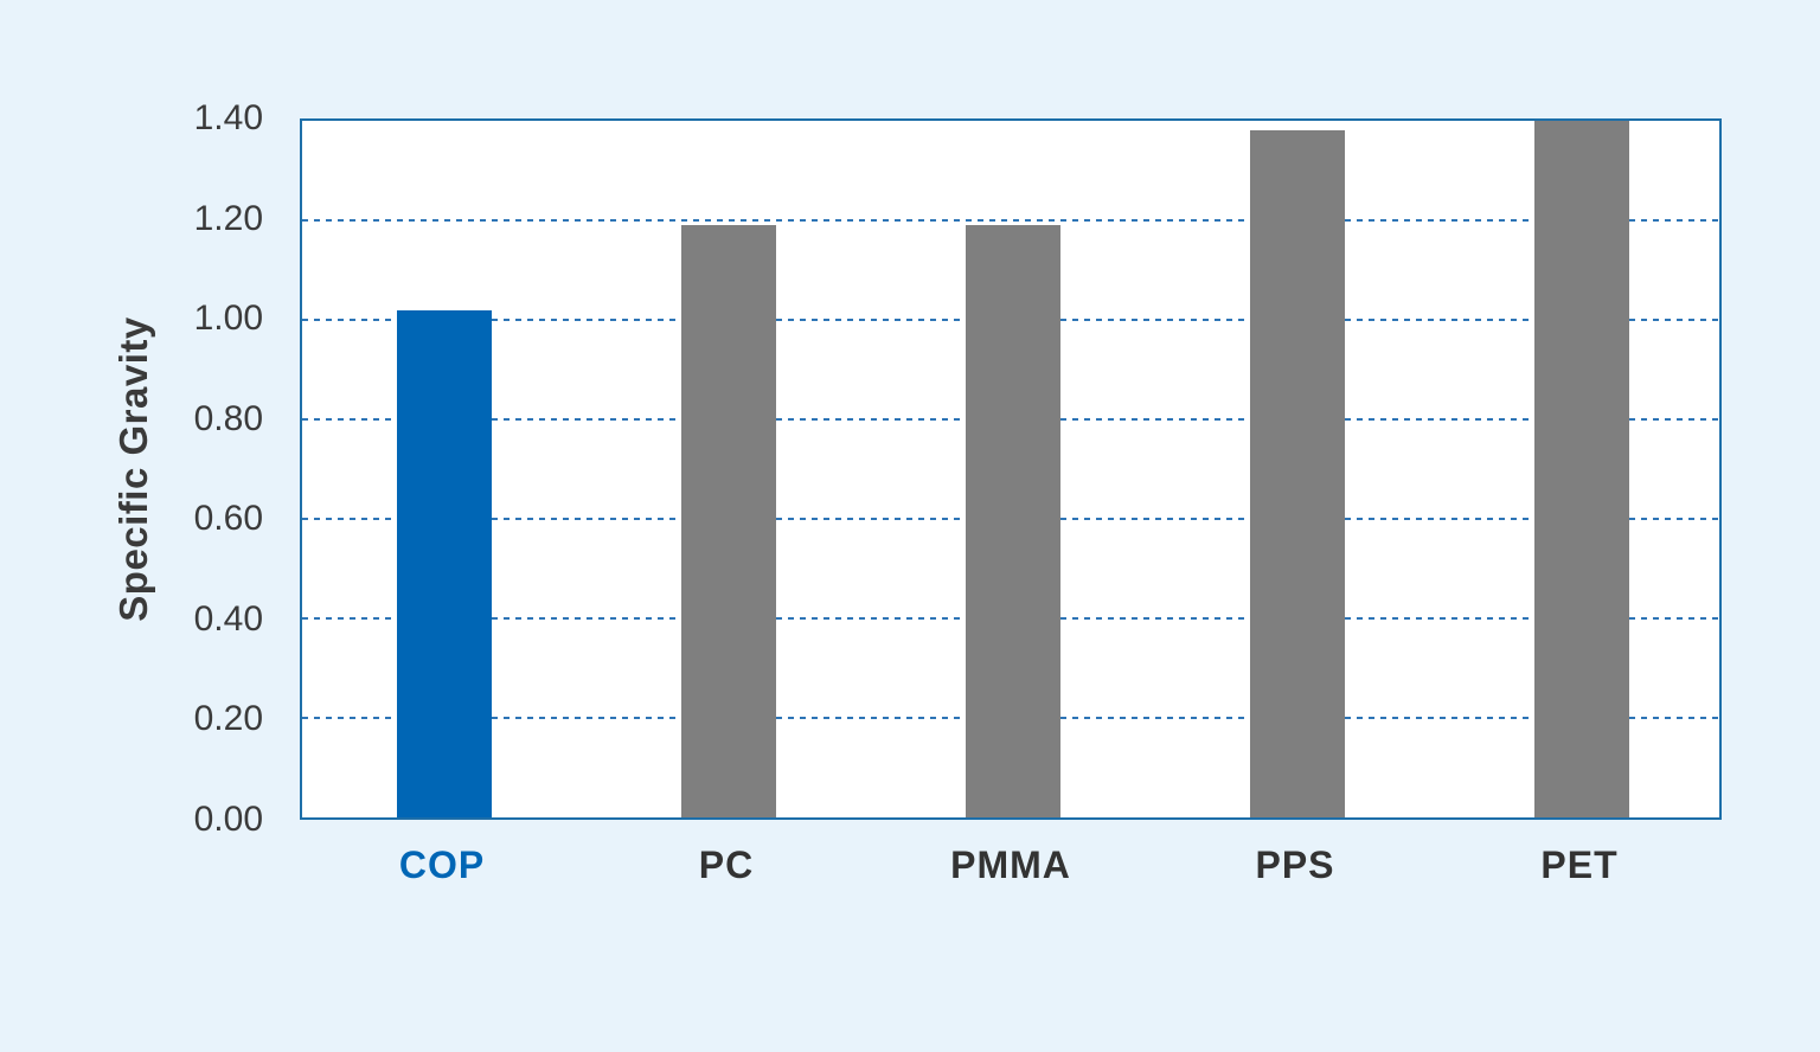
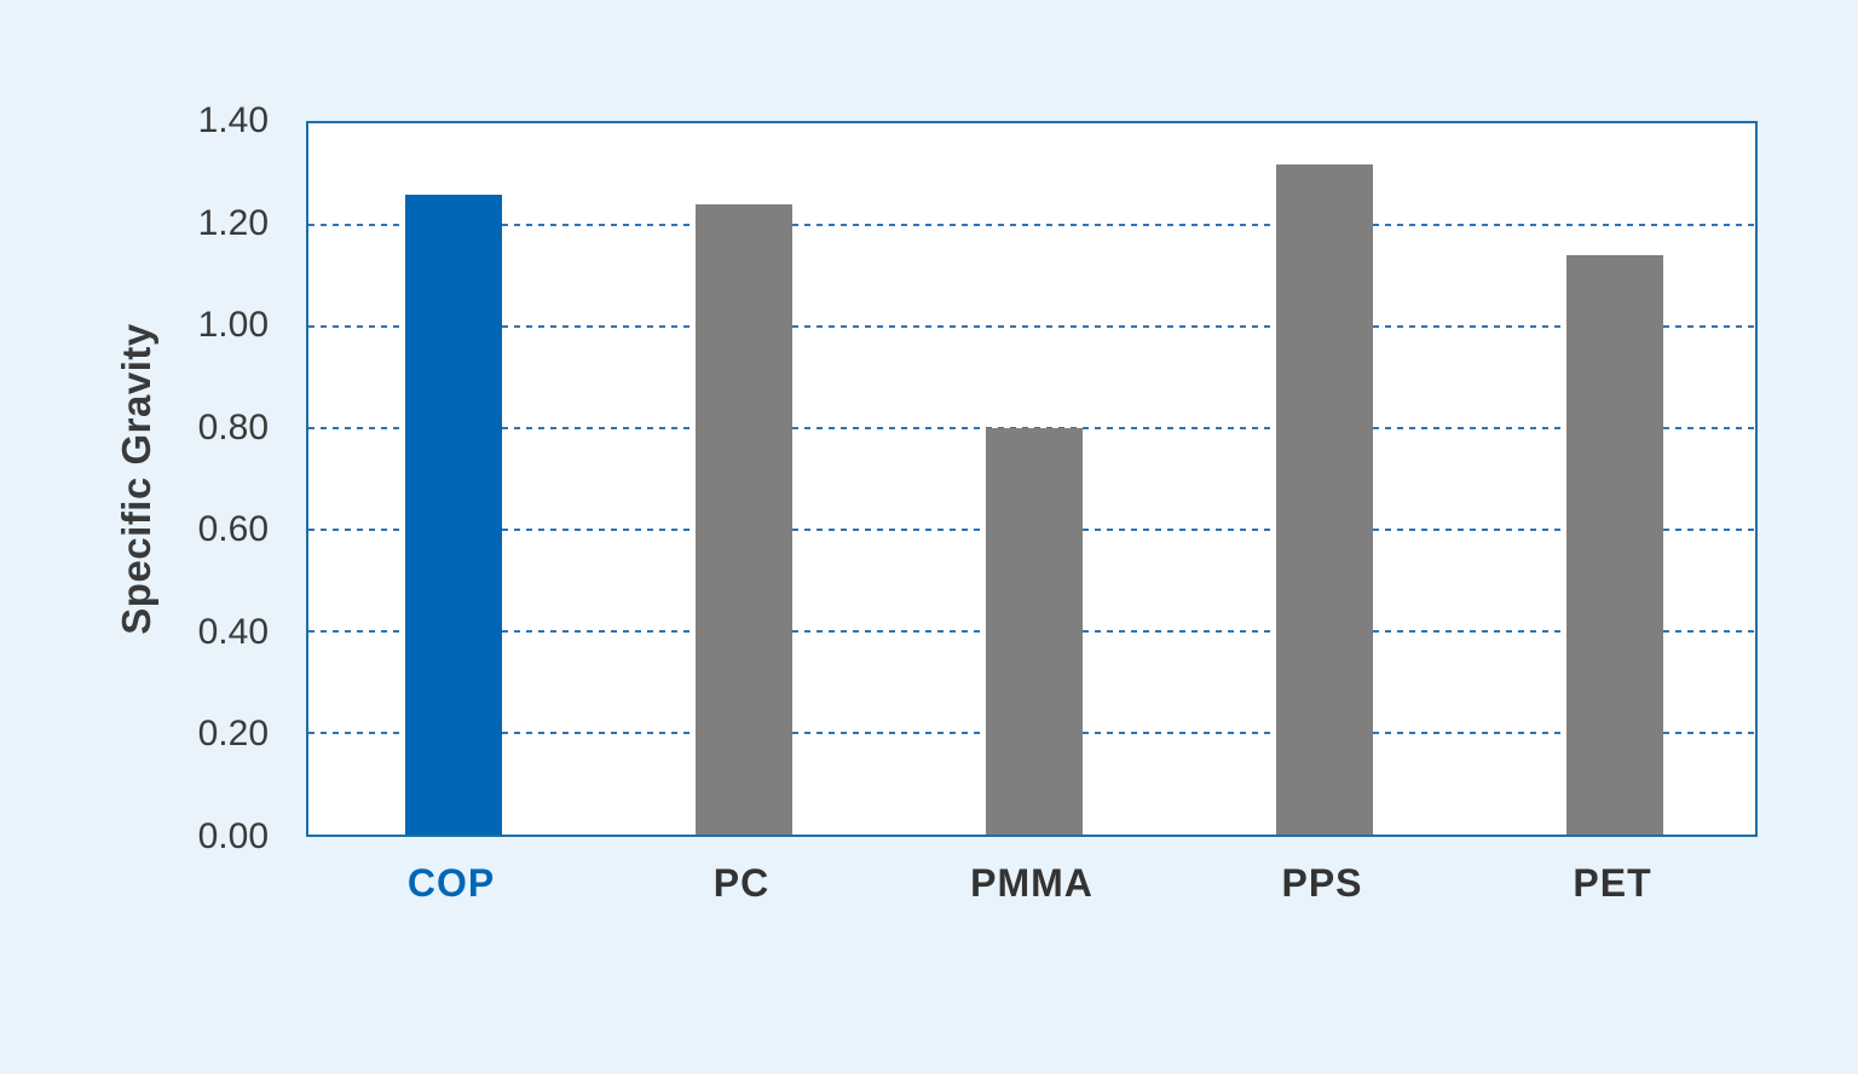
COP: 1.02 -> 1.26
PC: 1.19 -> 1.24
PMMA: 1.19 -> 0.80
PPS: 1.38 -> 1.32
PET: 1.40 -> 1.14
